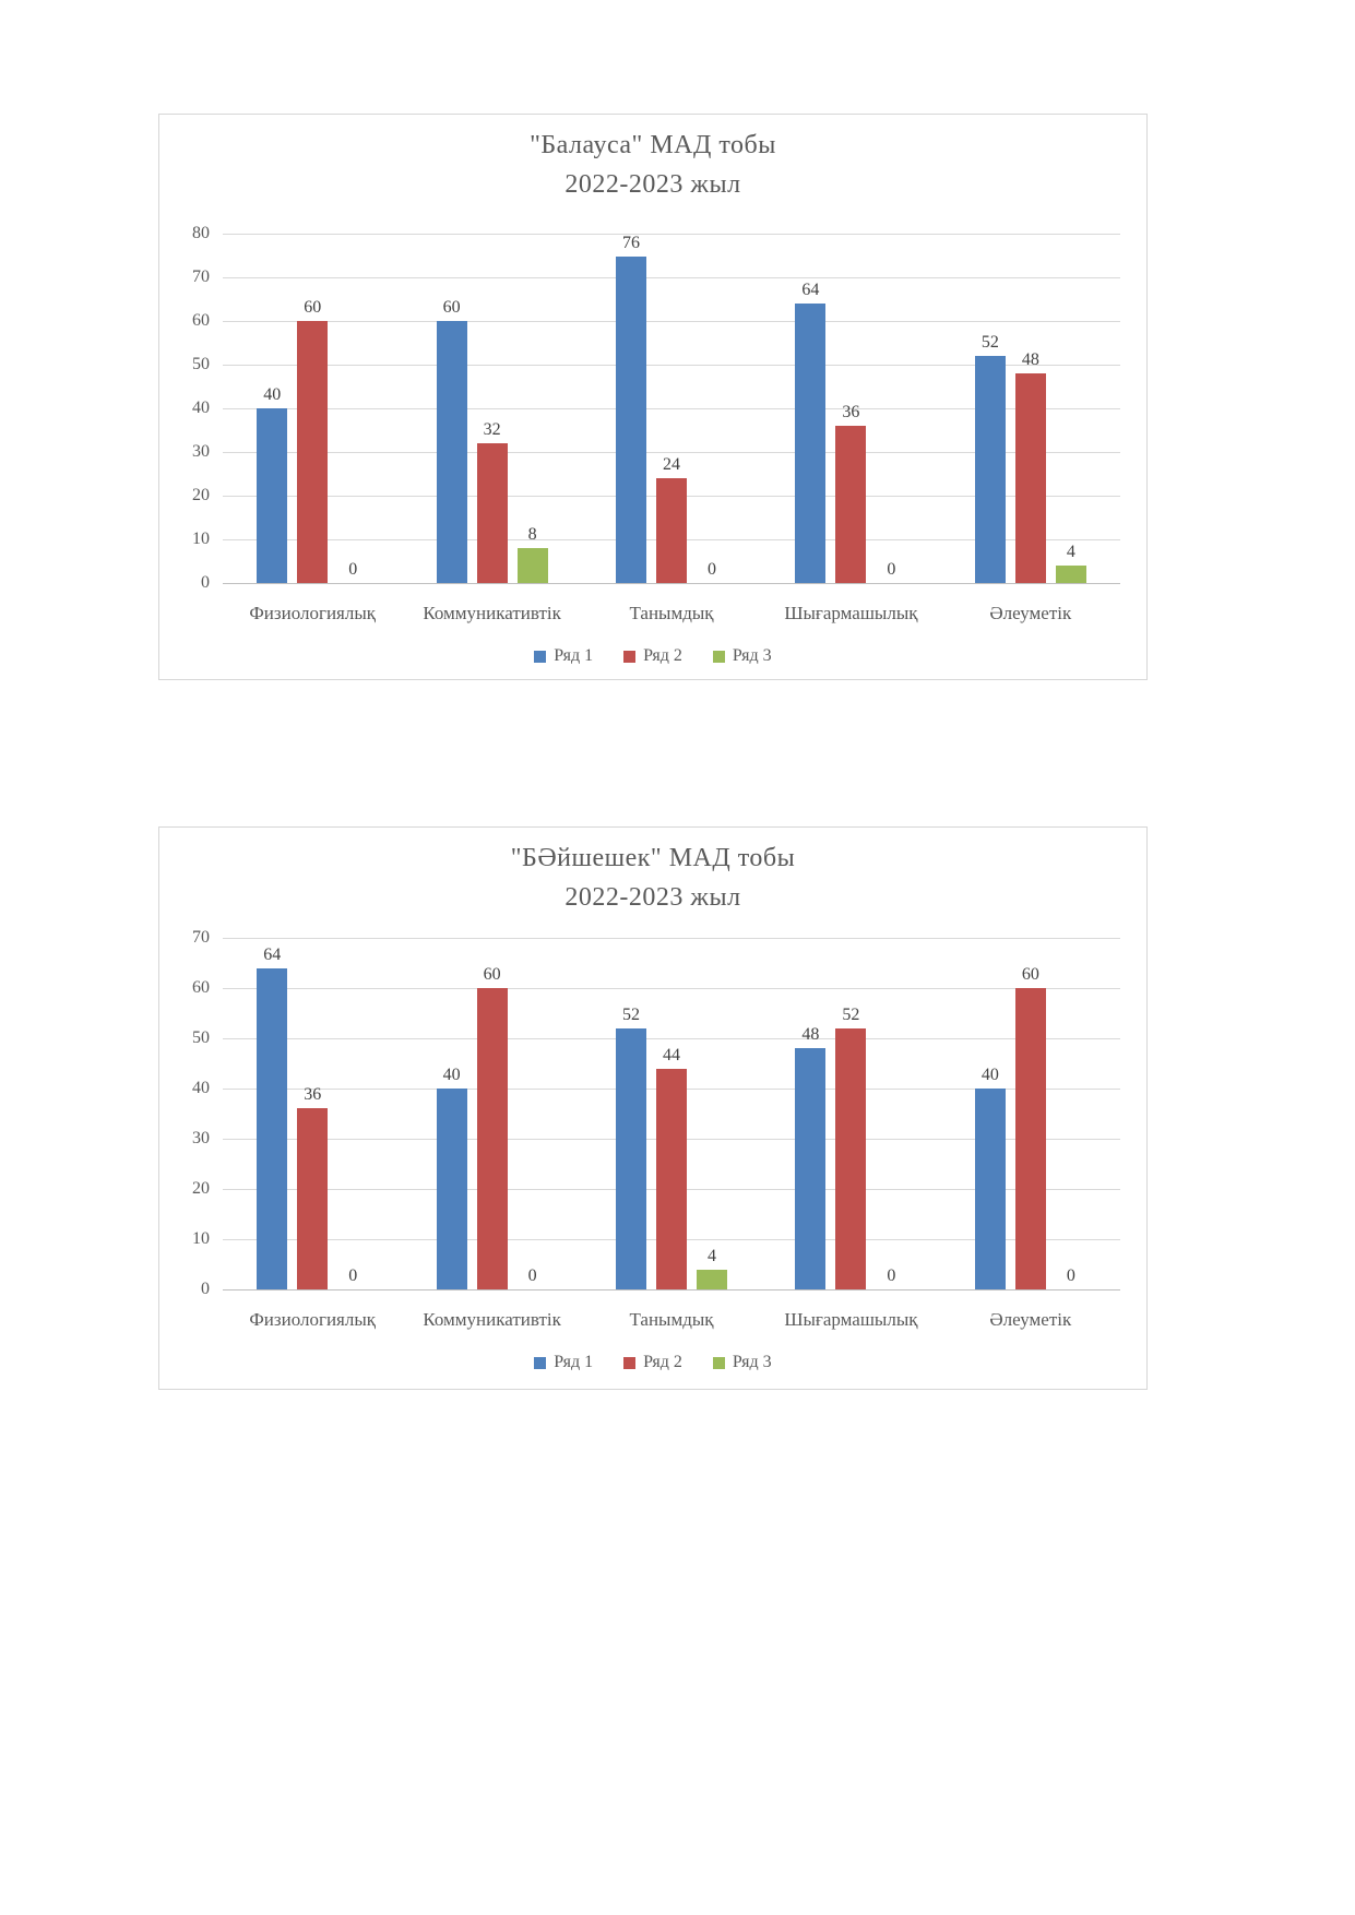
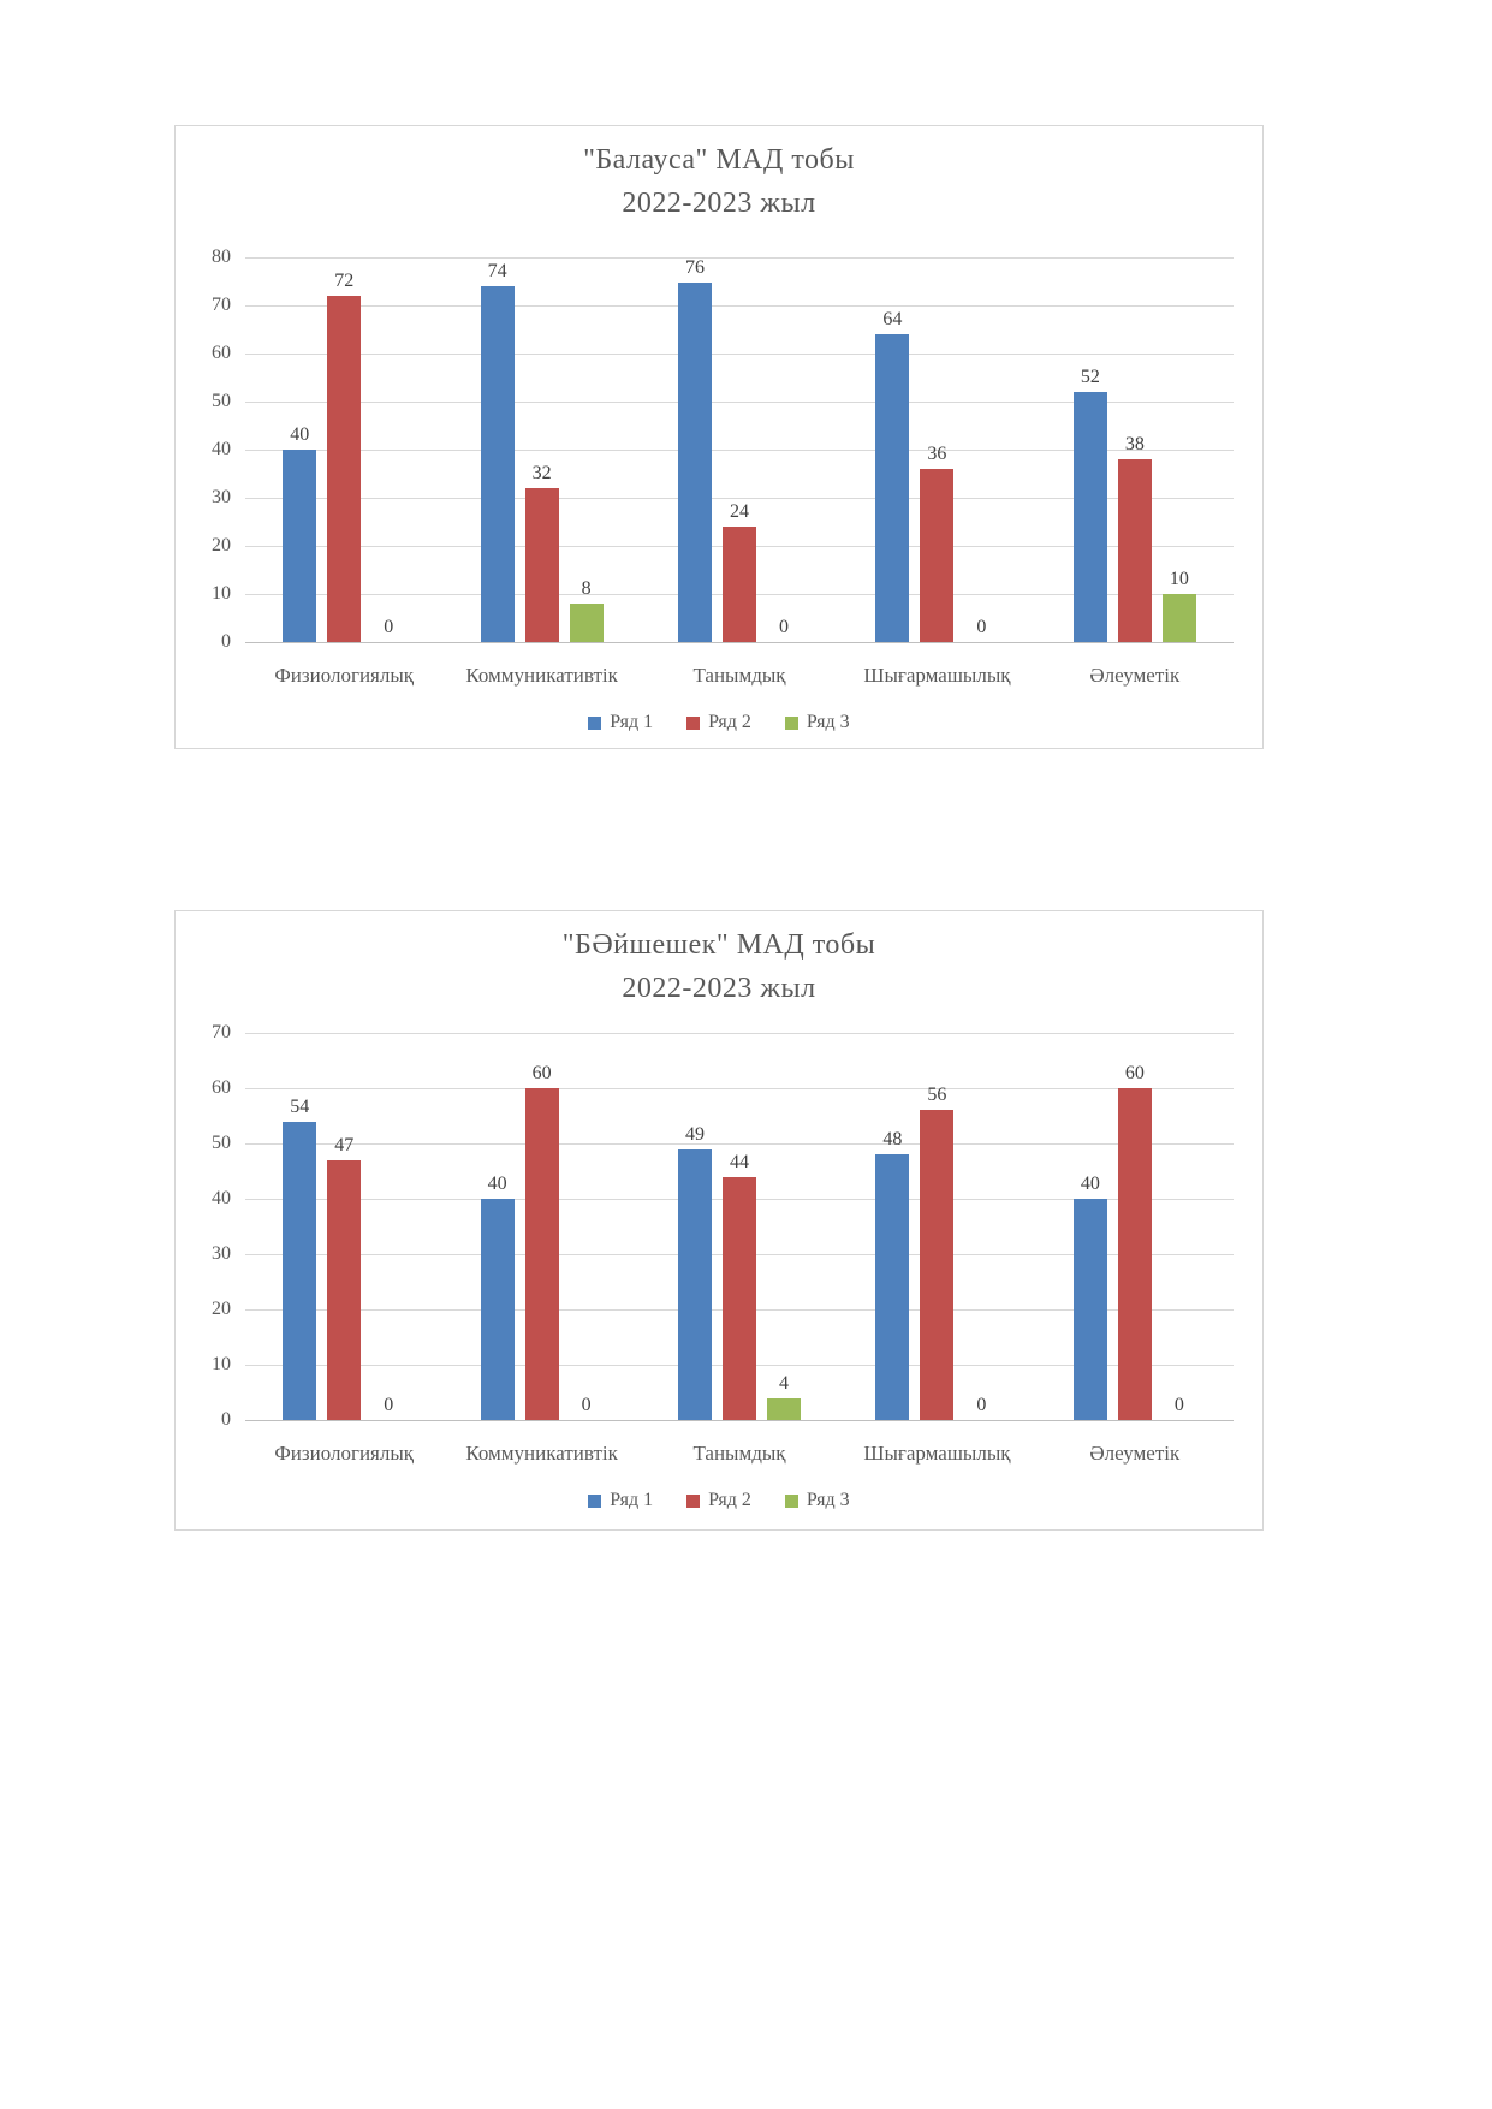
"Балауса" МАД тобы/Ряд 2/Физиологиялық: 60 -> 72
"Балауса" МАД тобы/Ряд 1/Коммуникативтік: 60 -> 74
"Балауса" МАД тобы/Ряд 2/Әлеуметік: 48 -> 38
"Балауса" МАД тобы/Ряд 3/Әлеуметік: 4 -> 10
"БӘйшешек" МАД тобы/Ряд 1/Физиологиялық: 64 -> 54
"БӘйшешек" МАД тобы/Ряд 2/Физиологиялық: 36 -> 47
"БӘйшешек" МАД тобы/Ряд 1/Танымдық: 52 -> 49
"БӘйшешек" МАД тобы/Ряд 2/Шығармашылық: 52 -> 56
